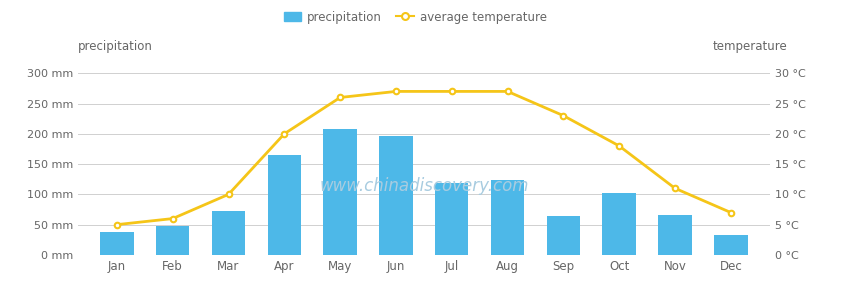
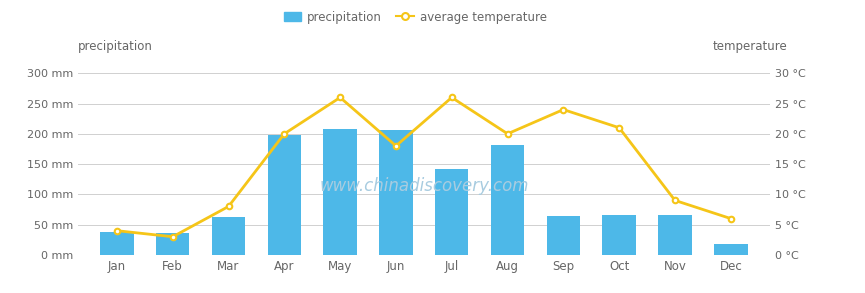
average temperature/Jan: 5 °C -> 4 °C
precipitation/Feb: 48 mm -> 36 mm
average temperature/Feb: 6 °C -> 3 °C
precipitation/Mar: 72 mm -> 62 mm
average temperature/Mar: 10 °C -> 8 °C
precipitation/Apr: 165 mm -> 198 mm
precipitation/Jun: 197 mm -> 206 mm
average temperature/Jun: 27 °C -> 18 °C
precipitation/Jul: 118 mm -> 142 mm
average temperature/Jul: 27 °C -> 26 °C
precipitation/Aug: 123 mm -> 182 mm
average temperature/Aug: 27 °C -> 20 °C
average temperature/Sep: 23 °C -> 24 °C
precipitation/Oct: 103 mm -> 66 mm
average temperature/Oct: 18 °C -> 21 °C
average temperature/Nov: 11 °C -> 9 °C
precipitation/Dec: 33 mm -> 18 mm
average temperature/Dec: 7 °C -> 6 °C
